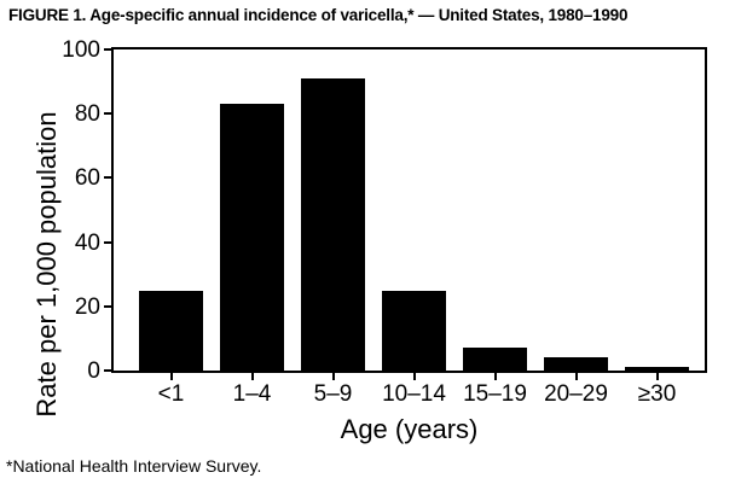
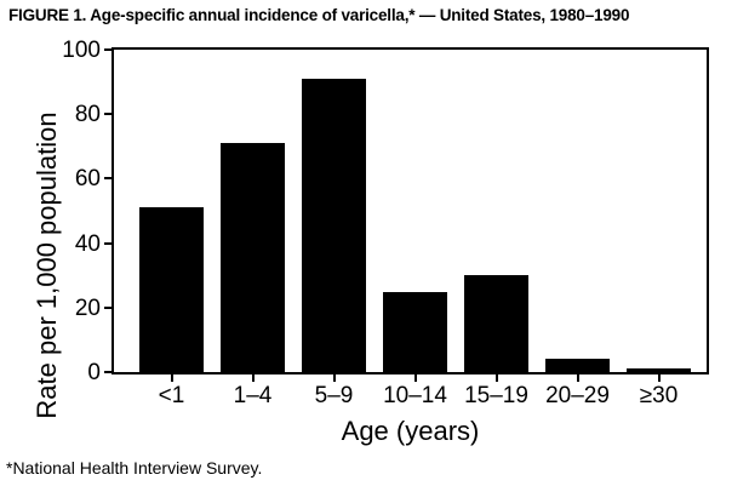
<1: 25 -> 51
1–4: 83 -> 71
15–19: 7 -> 30
